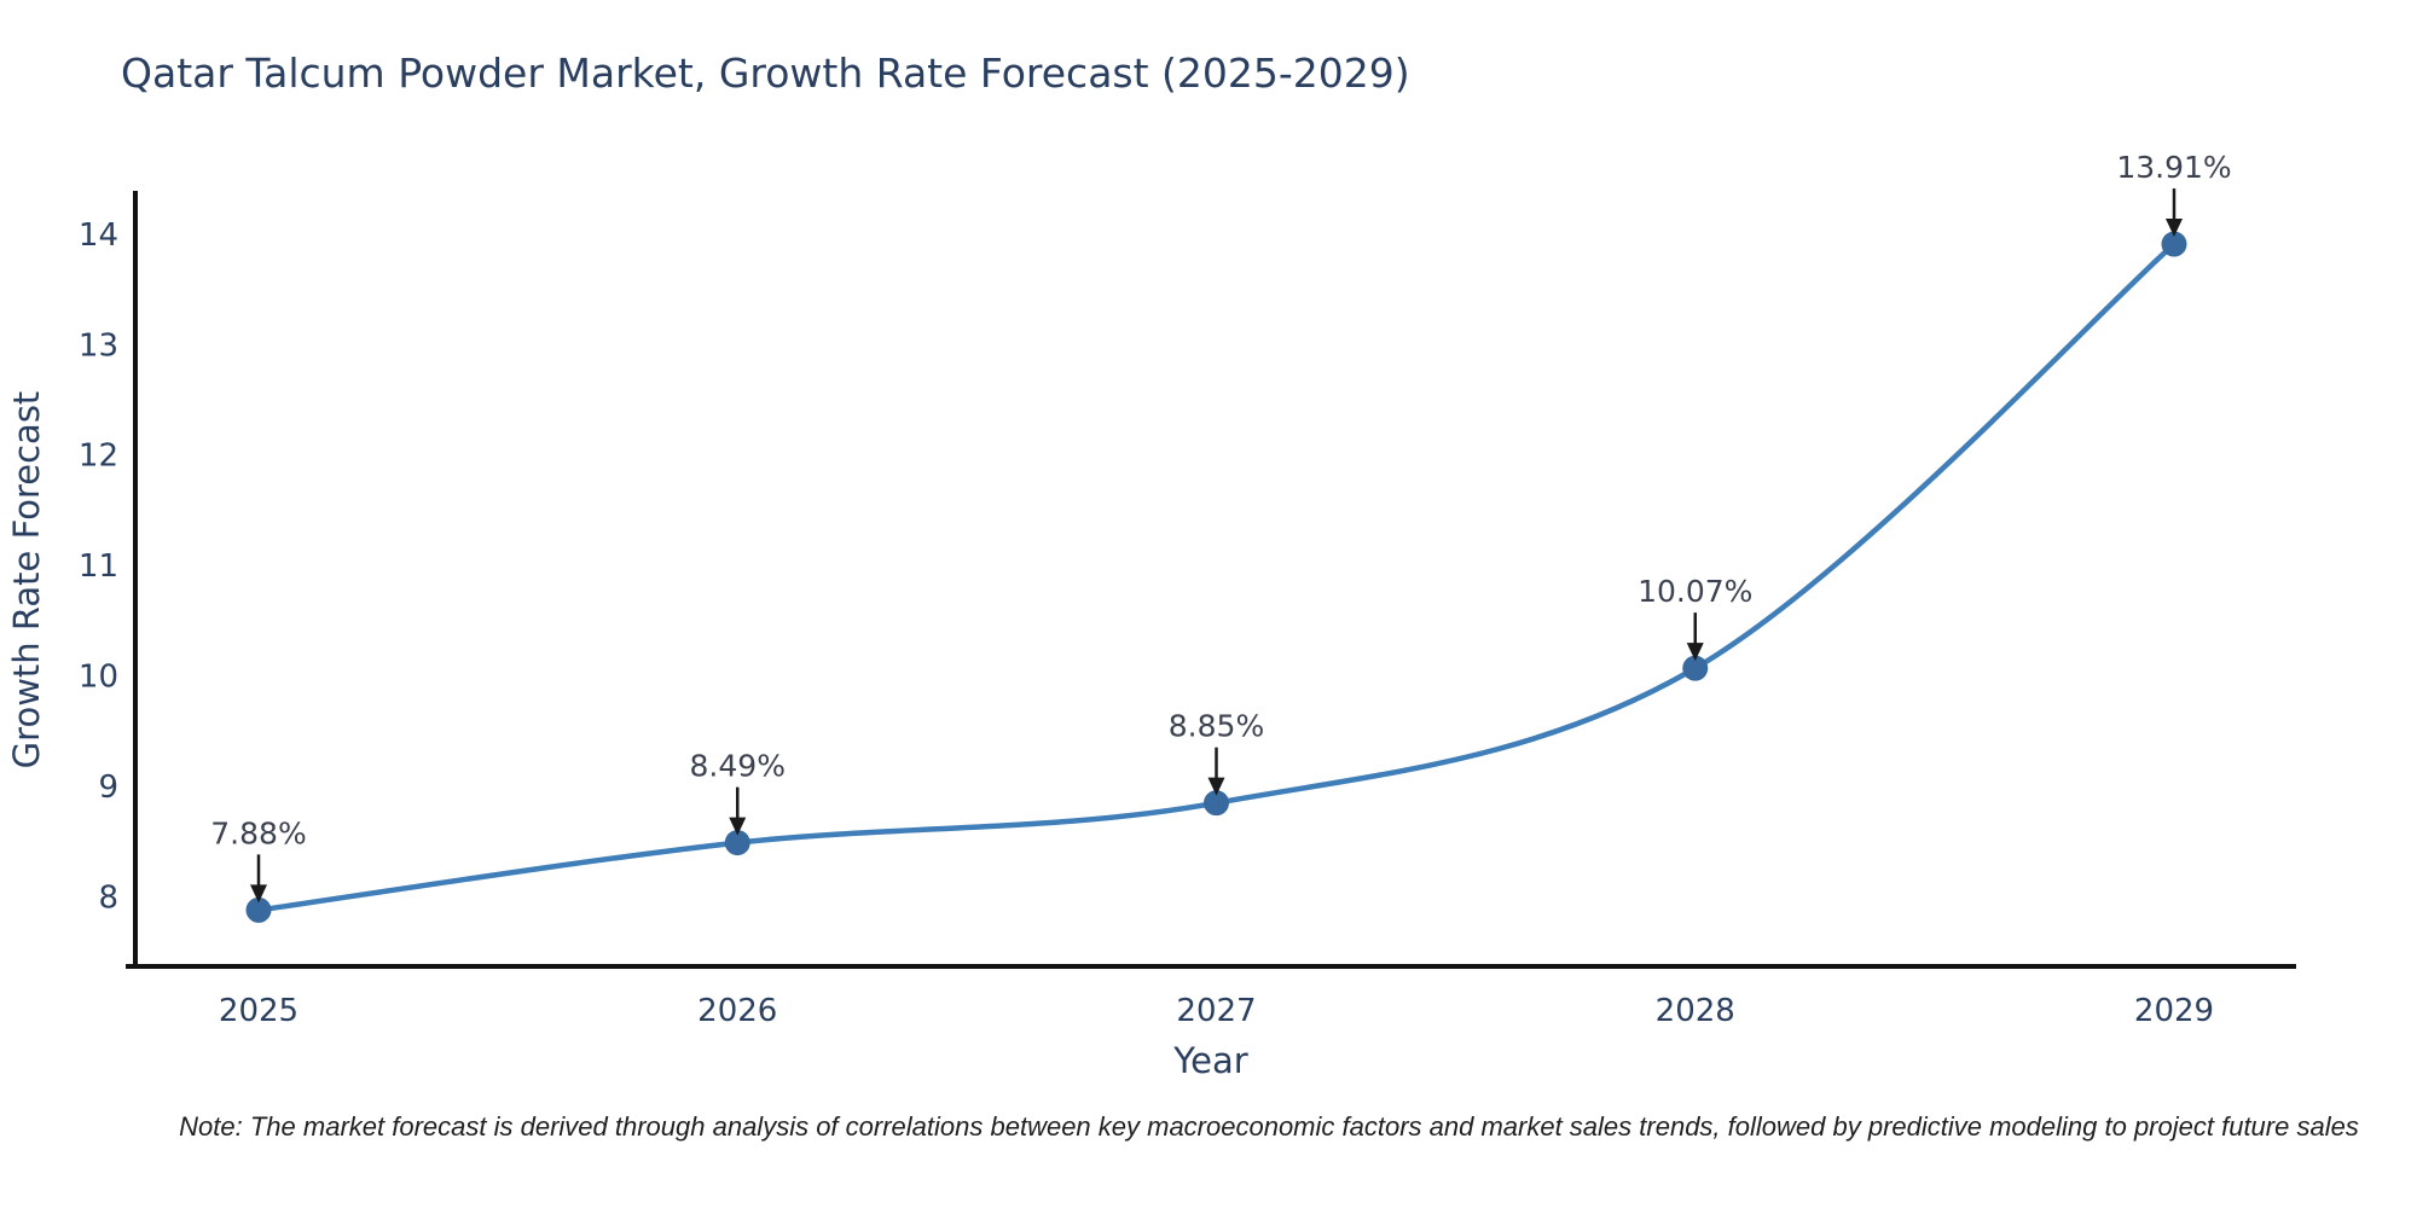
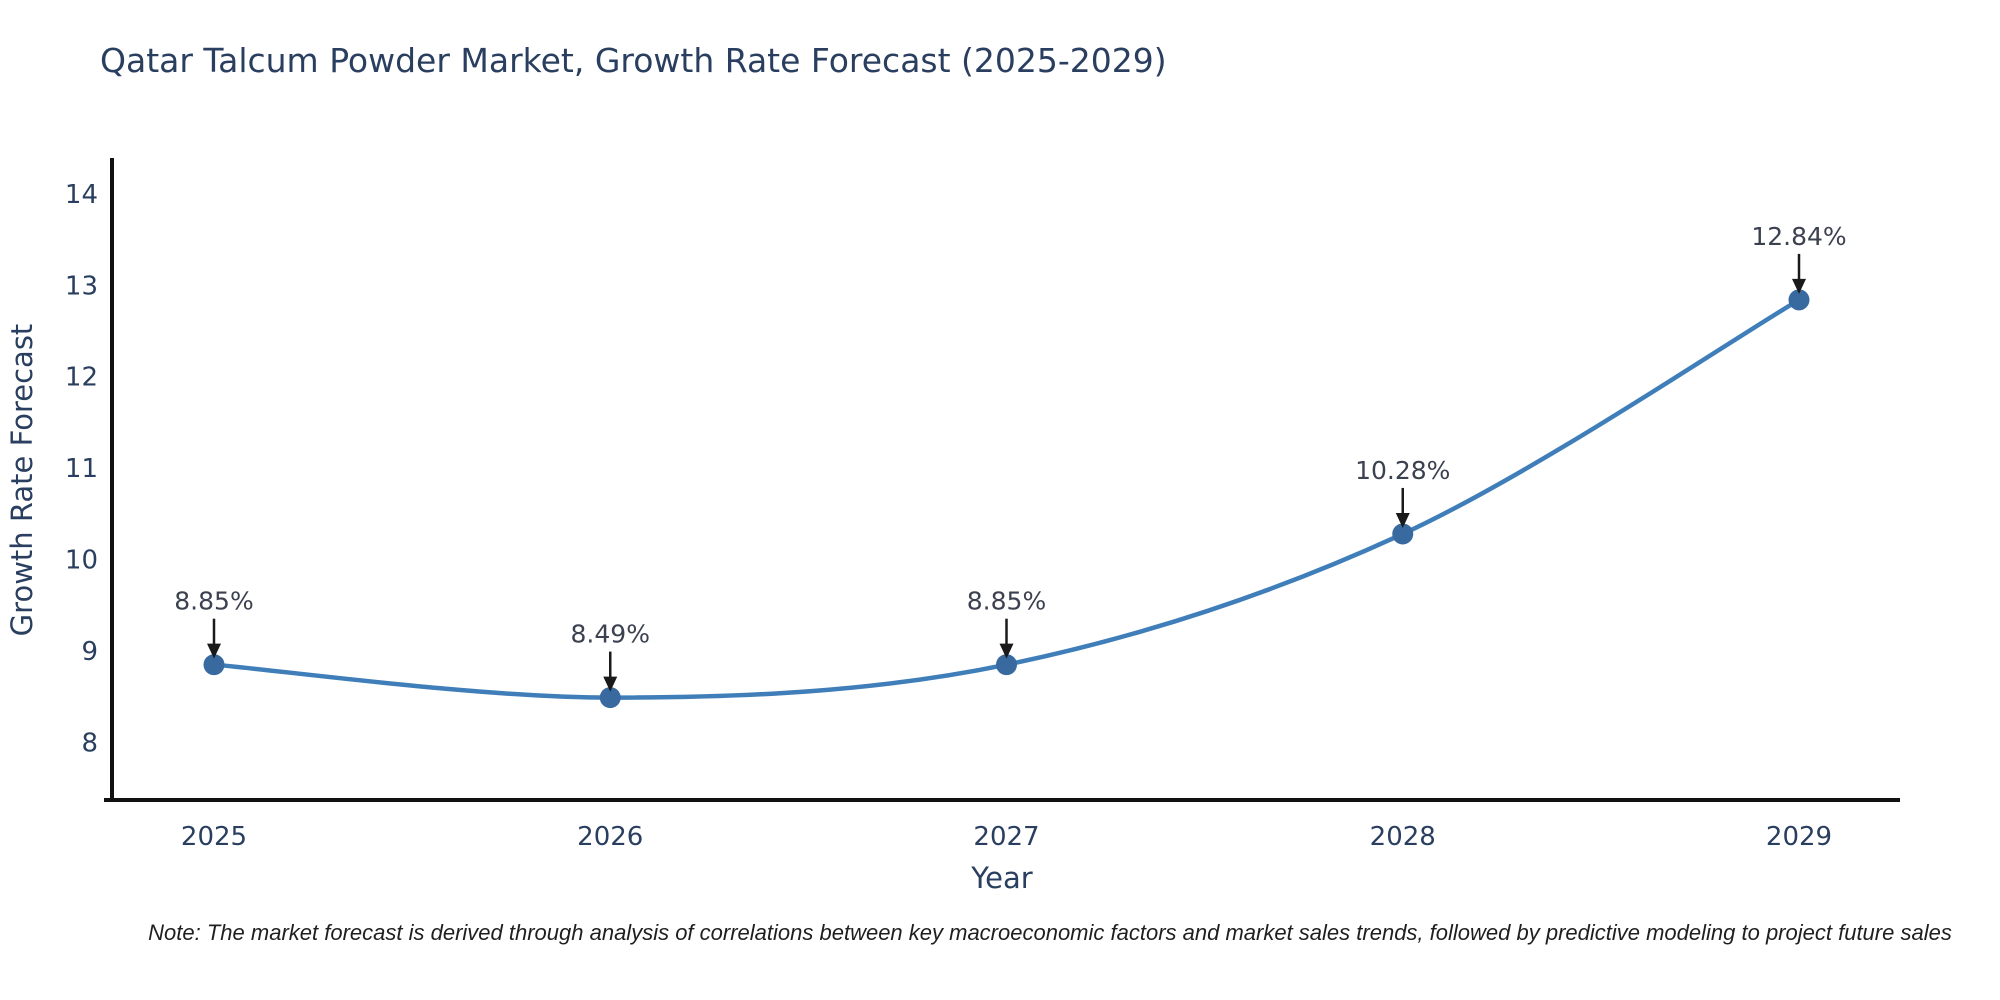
2025: 7.88% -> 8.85%
2028: 10.07% -> 10.28%
2029: 13.91% -> 12.84%
